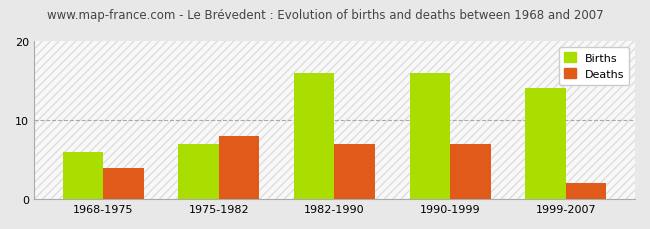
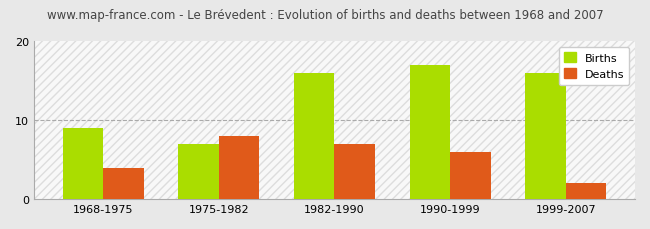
Births/1968-1975: 6 -> 9
Births/1990-1999: 16 -> 17
Deaths/1990-1999: 7 -> 6
Births/1999-2007: 14 -> 16
